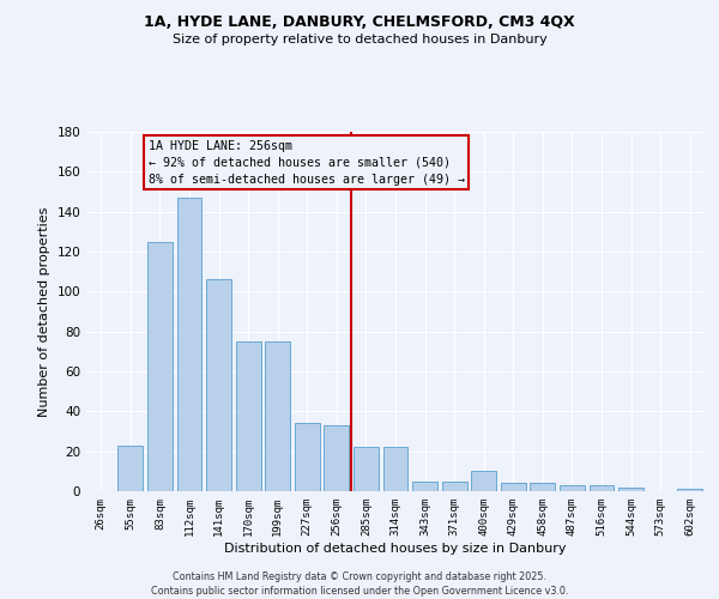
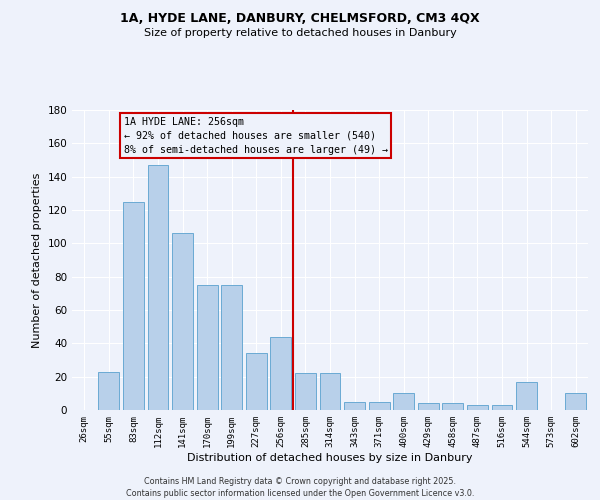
256sqm: 33 -> 44
544sqm: 2 -> 17
602sqm: 1 -> 10
